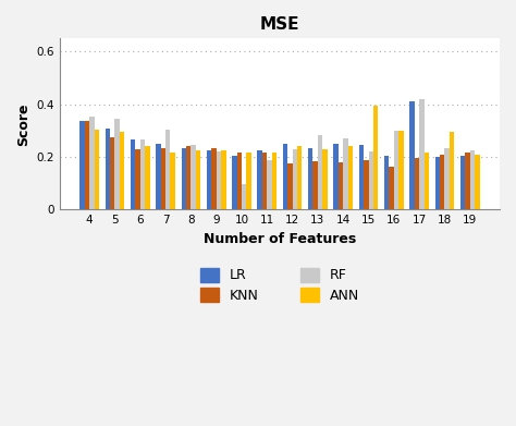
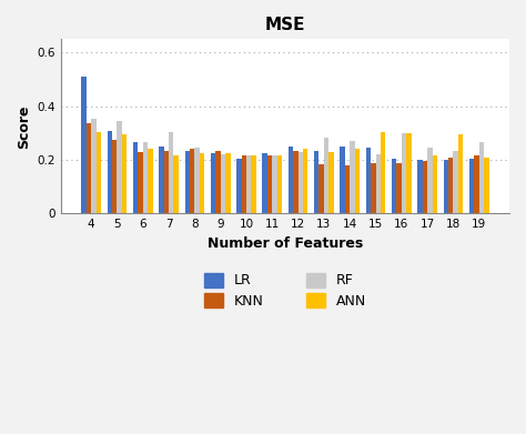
LR/4: 0.335 -> 0.510
RF/10: 0.095 -> 0.215
RF/11: 0.190 -> 0.215
KNN/12: 0.175 -> 0.235
ANN/15: 0.395 -> 0.305
KNN/16: 0.165 -> 0.190
LR/17: 0.410 -> 0.200
RF/17: 0.420 -> 0.245
RF/19: 0.225 -> 0.265
